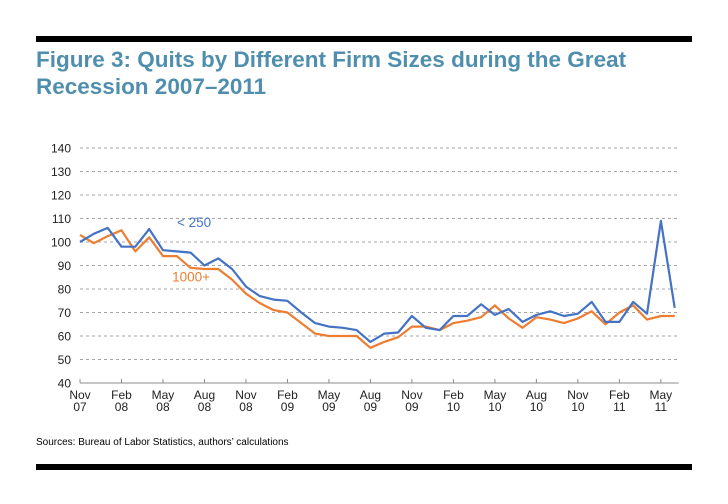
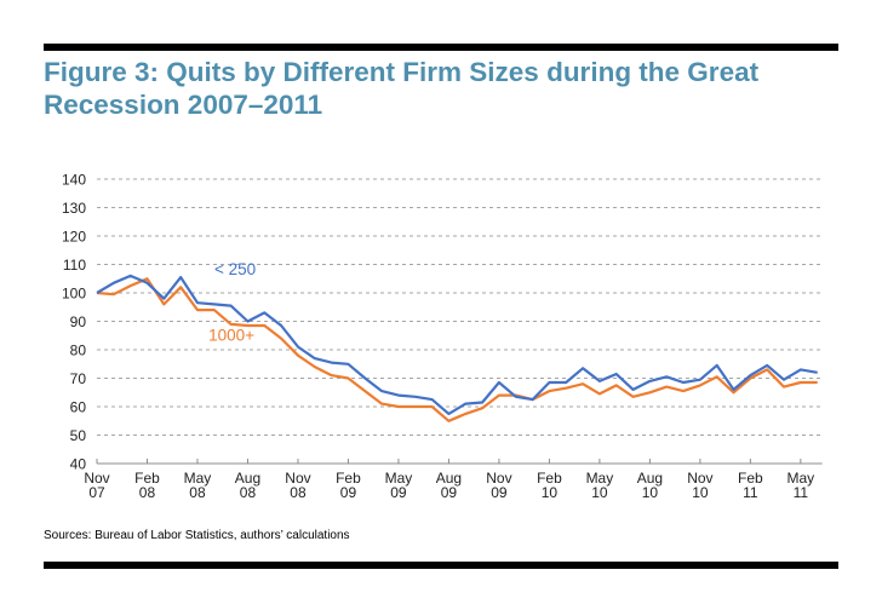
1000+/Nov 07: 103 -> 100
< 250/Feb 08: 98 -> 104
1000+/May 10: 73 -> 64
1000+/Aug 10: 68 -> 65
< 250/Feb 11: 66 -> 71
< 250/May 11: 109 -> 73
